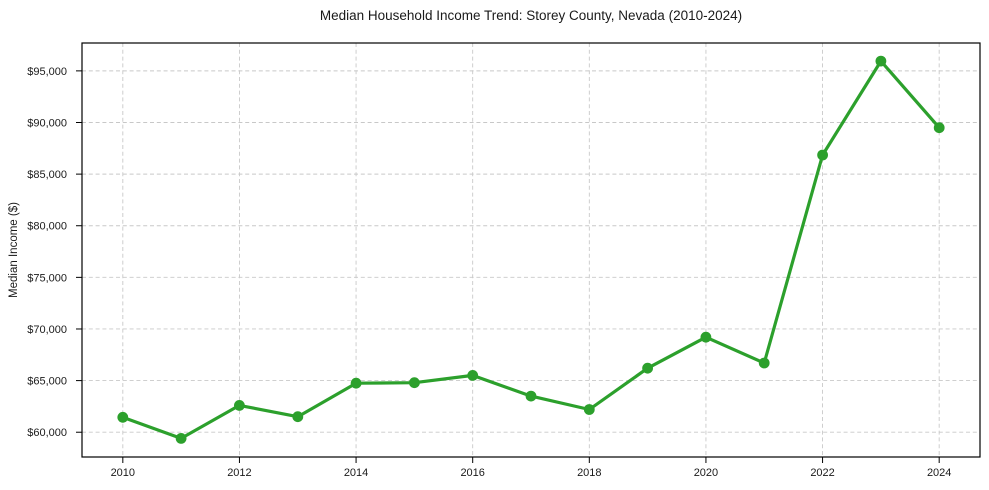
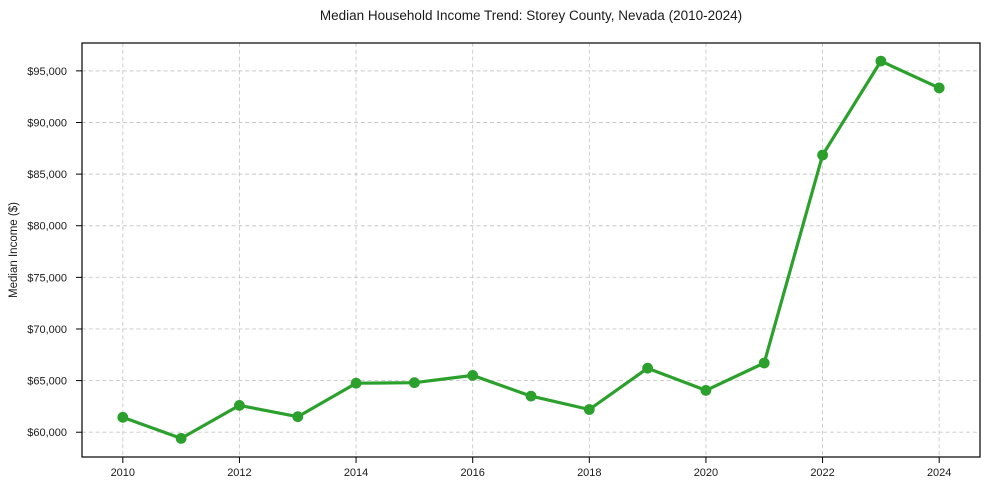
2020: $69200 -> $64000
2024: $89500 -> $93400
